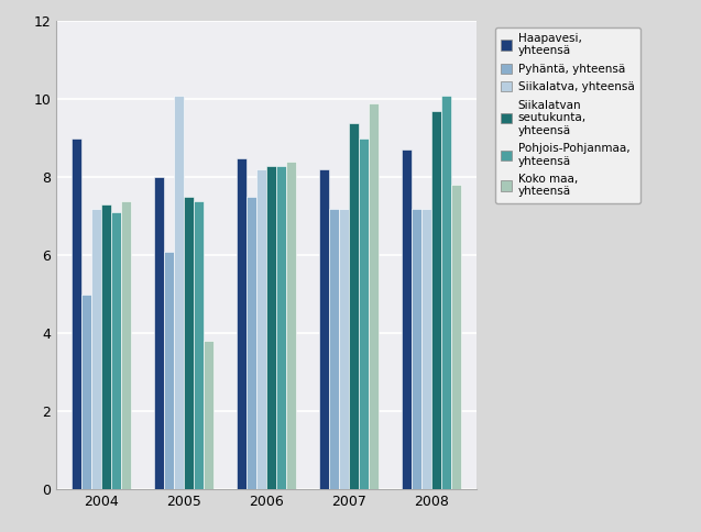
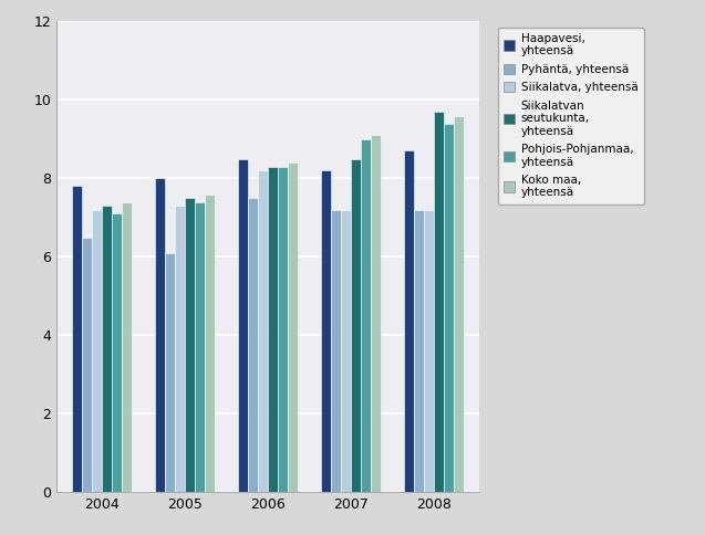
Haapavesi, yhteensä/2004: 9.0 -> 7.8
Pyhäntä, yhteensä/2004: 5.0 -> 6.5
Siikalatva, yhteensä/2005: 10.1 -> 7.3
Koko maa, yhteensä/2005: 3.8 -> 7.6
Siikalatvan seutukunta, yhteensä/2007: 9.4 -> 8.5
Koko maa, yhteensä/2007: 9.9 -> 9.1
Pohjois-Pohjanmaa, yhteensä/2008: 10.1 -> 9.4
Koko maa, yhteensä/2008: 7.8 -> 9.6
